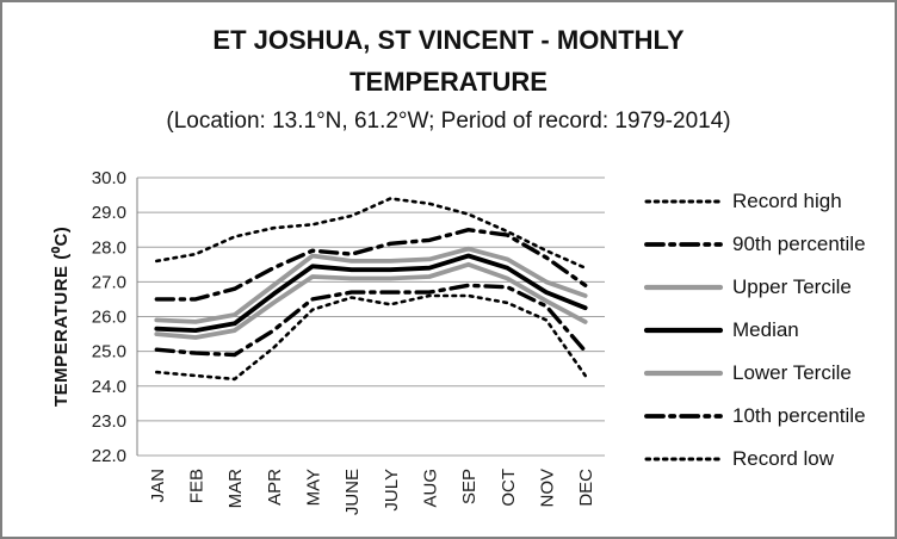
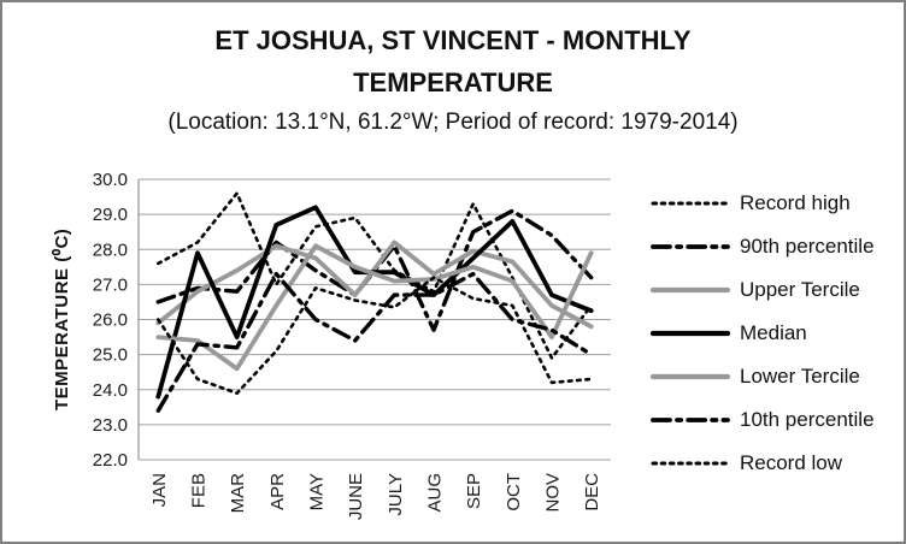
Median/JAN: 25.6 -> 23.8
10th percentile/JAN: 25.1 -> 23.4
Record low/JAN: 24.4 -> 26.0
Record high/FEB: 27.8 -> 28.2
90th percentile/FEB: 26.5 -> 26.9
Upper Tercile/FEB: 25.9 -> 26.8
Median/FEB: 25.6 -> 27.9
10th percentile/FEB: 24.9 -> 25.3
Record high/MAR: 28.3 -> 29.6
Upper Tercile/MAR: 26.1 -> 27.4
Median/MAR: 25.8 -> 25.5
Lower Tercile/MAR: 25.6 -> 24.6
10th percentile/MAR: 24.9 -> 25.2
Record low/MAR: 24.2 -> 23.9
Record high/APR: 28.6 -> 27.0
90th percentile/APR: 27.4 -> 28.2
Upper Tercile/APR: 26.9 -> 28.1
Median/APR: 26.6 -> 28.7
10th percentile/APR: 25.6 -> 27.3
90th percentile/MAY: 27.9 -> 27.4
Median/MAY: 27.4 -> 29.2
Lower Tercile/MAY: 27.1 -> 28.1
10th percentile/MAY: 26.5 -> 26.0
Record low/MAY: 26.2 -> 26.9
90th percentile/JUNE: 27.8 -> 26.7
Upper Tercile/JUNE: 27.6 -> 26.7
Lower Tercile/JUNE: 27.1 -> 27.5
10th percentile/JUNE: 26.7 -> 25.4
Record high/JULY: 29.4 -> 27.4
Upper Tercile/JULY: 27.6 -> 28.2
Record high/AUG: 29.2 -> 26.8
90th percentile/AUG: 28.2 -> 25.7
Upper Tercile/AUG: 27.6 -> 27.3
Median/AUG: 27.4 -> 26.7
Record low/AUG: 26.6 -> 27.2
Record high/SEP: 28.9 -> 29.3
10th percentile/SEP: 26.9 -> 27.3
Record high/OCT: 28.4 -> 27.2
90th percentile/OCT: 28.4 -> 29.1
Median/OCT: 27.4 -> 28.8
10th percentile/OCT: 26.9 -> 26.0
Record high/NOV: 27.9 -> 24.9
90th percentile/NOV: 27.7 -> 28.4
Upper Tercile/NOV: 27.0 -> 26.4
Lower Tercile/NOV: 26.4 -> 25.5
10th percentile/NOV: 26.3 -> 25.7
Record low/NOV: 25.9 -> 24.2
Record high/DEC: 27.4 -> 26.4
90th percentile/DEC: 26.9 -> 27.2
Upper Tercile/DEC: 26.6 -> 25.8
Lower Tercile/DEC: 25.9 -> 27.9
